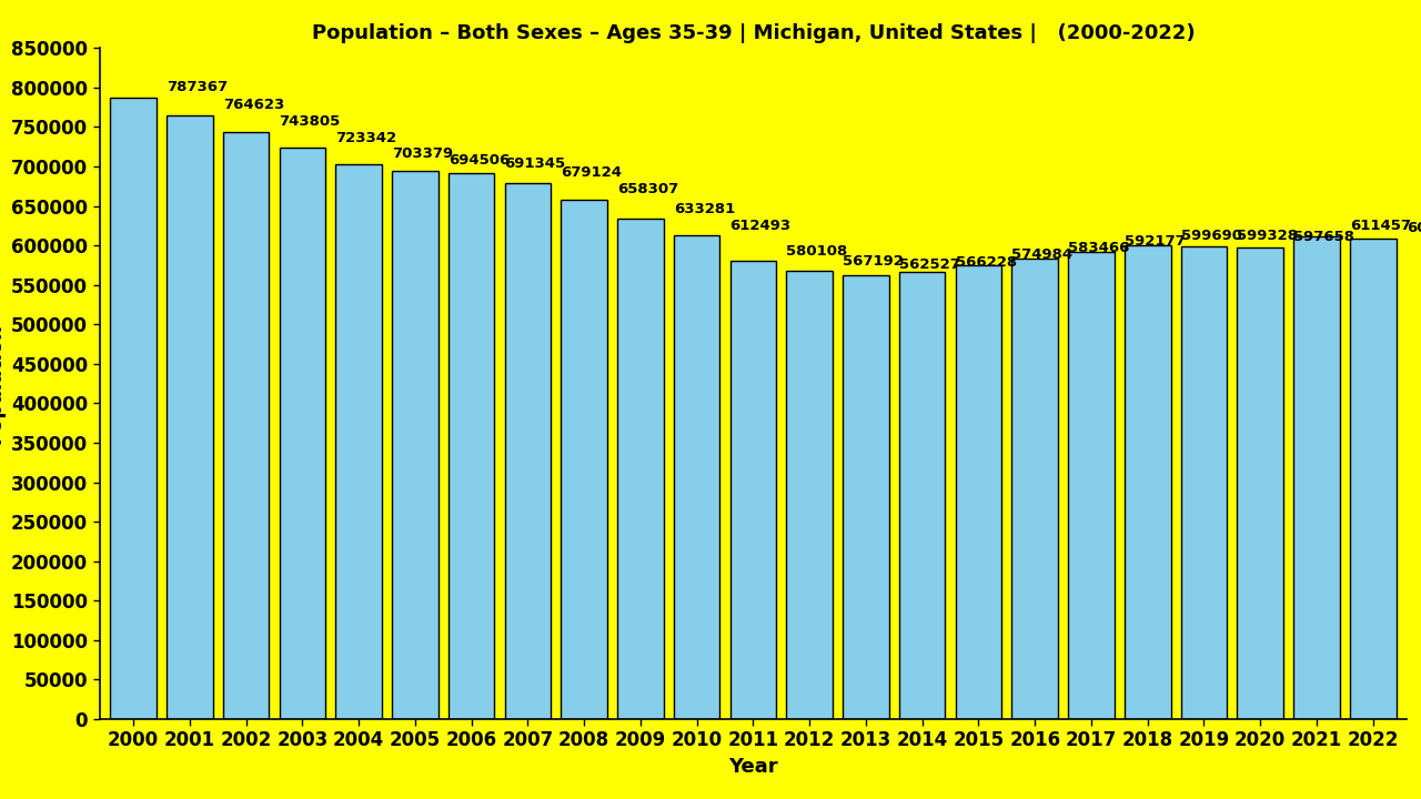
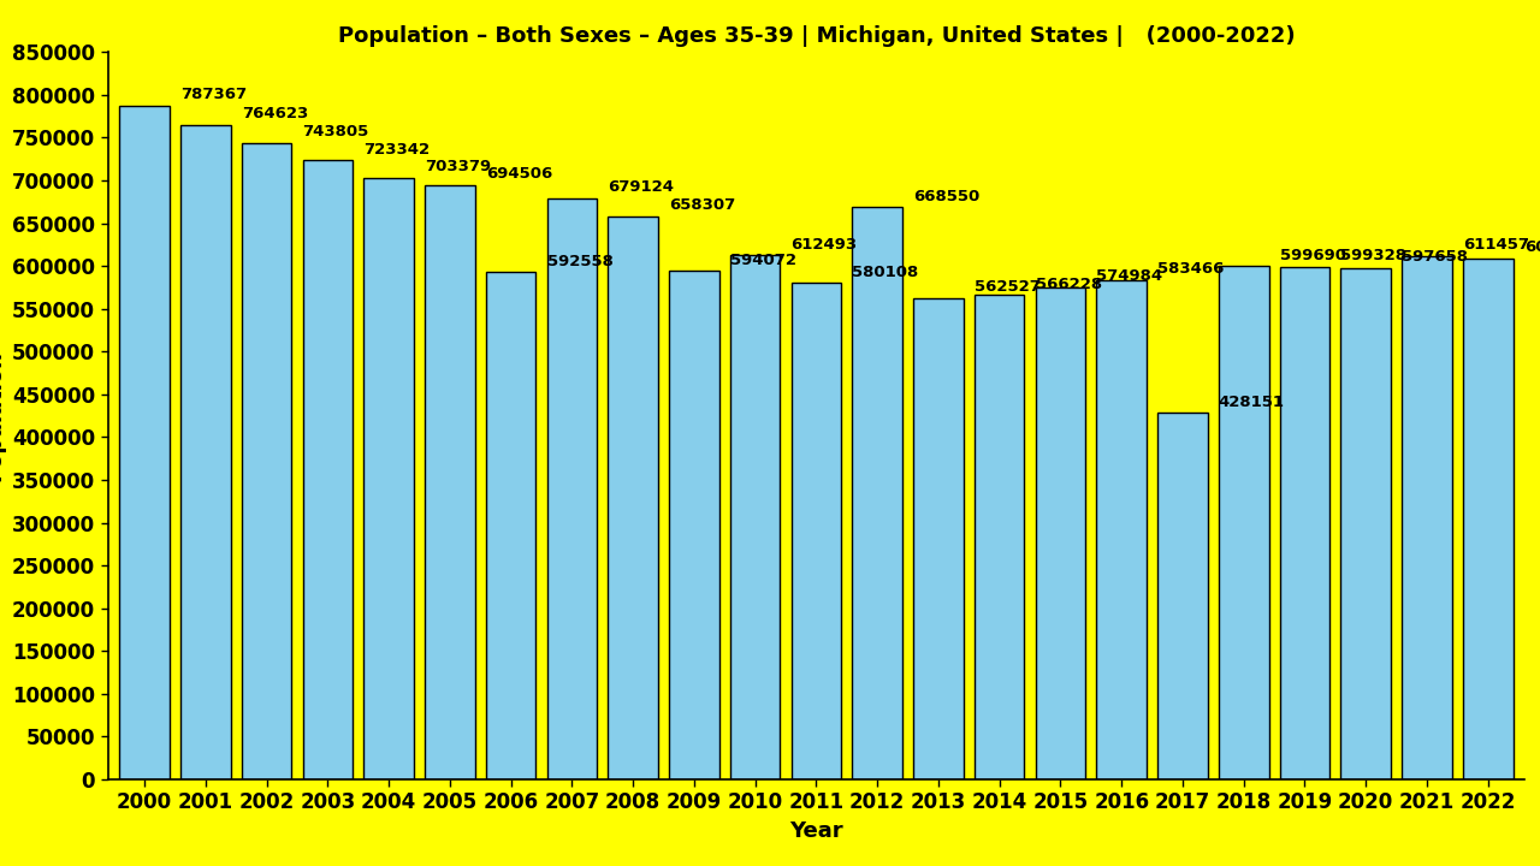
2006: 691345 -> 592558
2009: 633281 -> 594072
2012: 567192 -> 668550
2017: 592177 -> 428151
